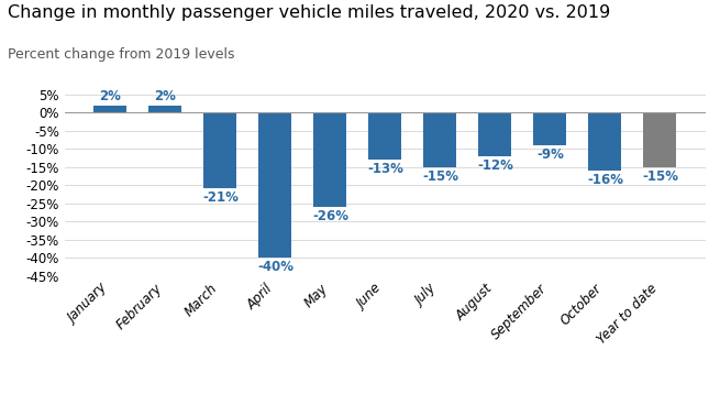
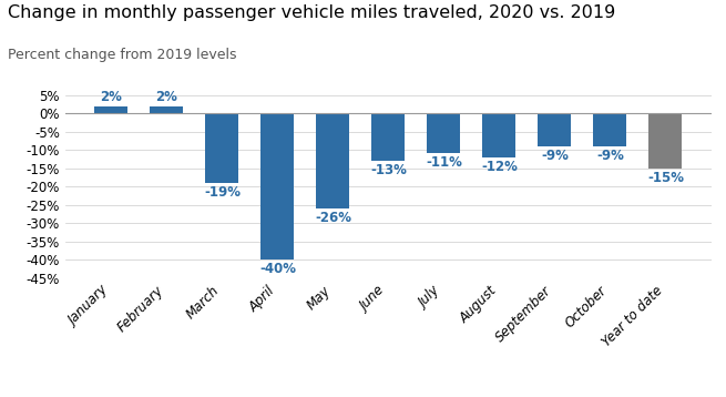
March: -21% -> -19%
July: -15% -> -11%
October: -16% -> -9%
